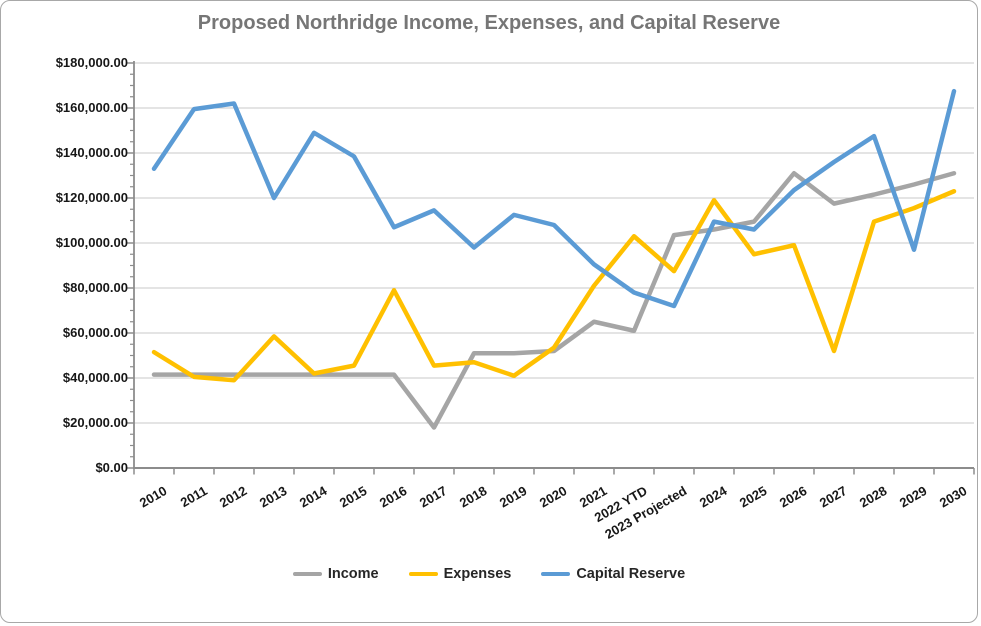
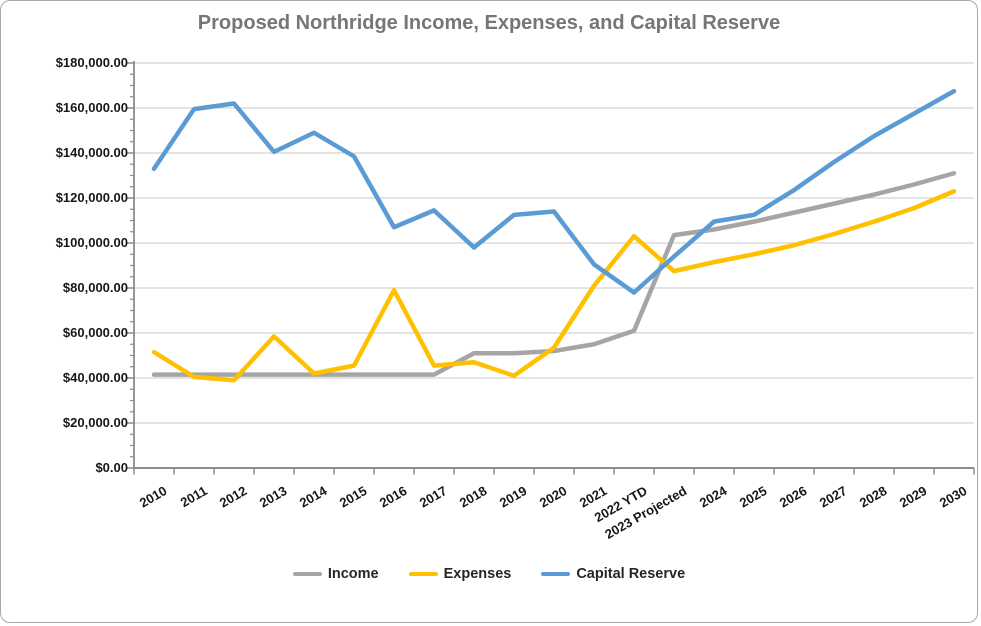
Capital Reserve/2013: $120000 -> $140000
Income/2017: $18000 -> $42000
Capital Reserve/2020: $108000 -> $114000
Income/2021: $65000 -> $55000
Capital Reserve/2023 Projected: $72000 -> $94000
Expenses/2024: $119000 -> $92000
Capital Reserve/2025: $106000 -> $112000
Income/2026: $131000 -> $114000
Expenses/2027: $52000 -> $104000
Capital Reserve/2029: $97000 -> $158000
